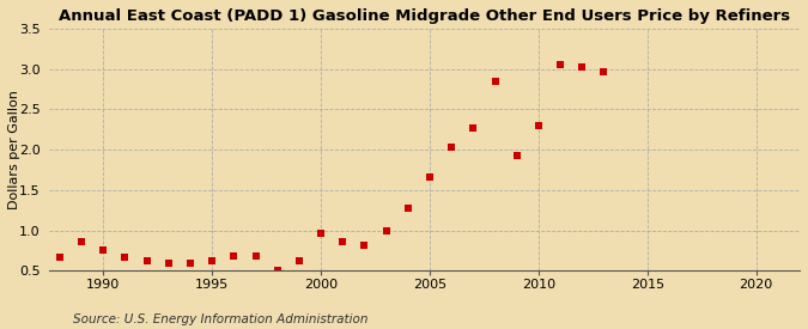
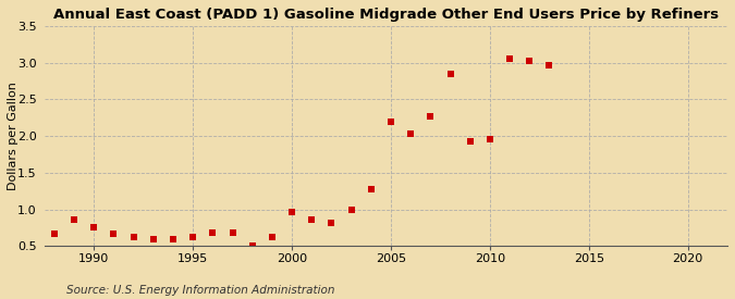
2005: 1.66 -> 2.20
2010: 2.30 -> 1.96
